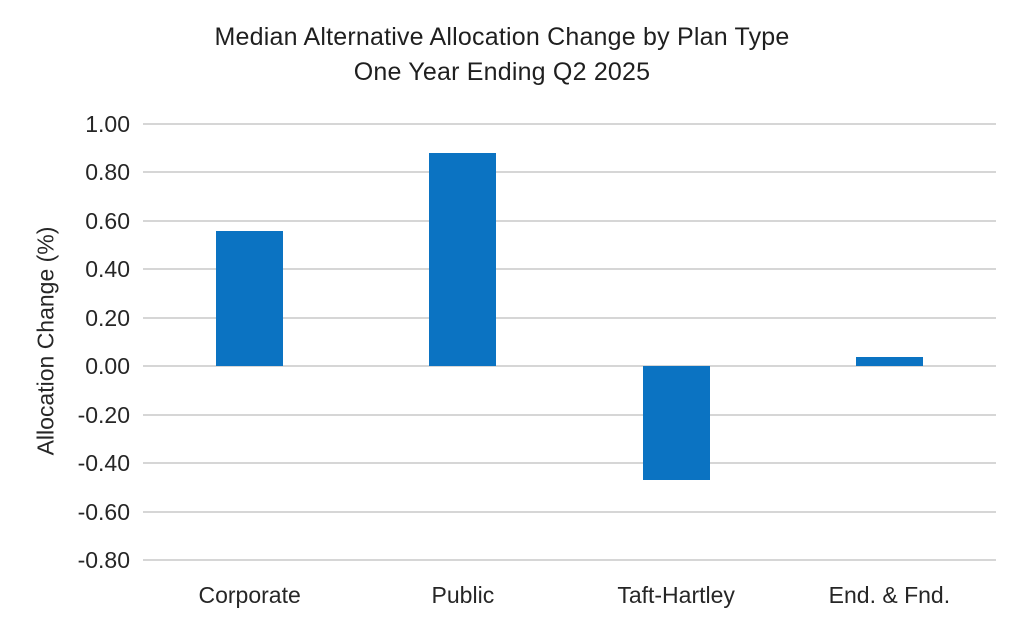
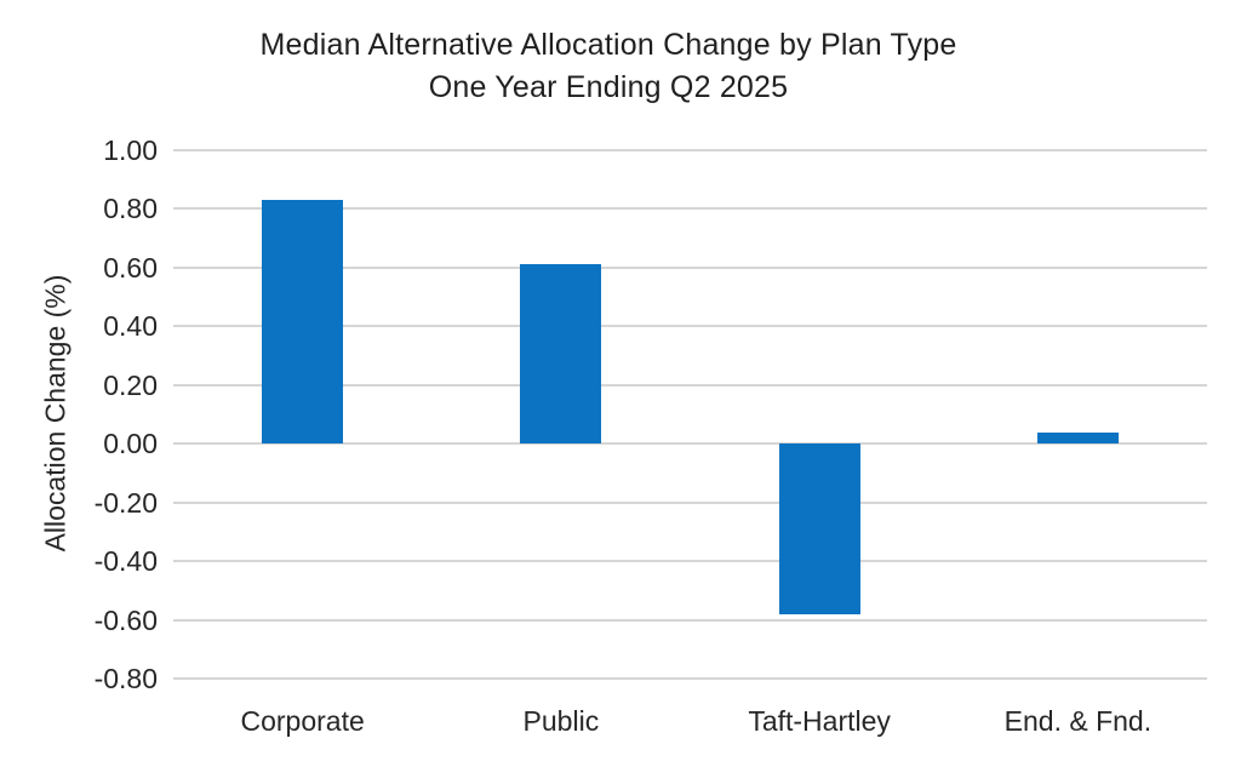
Corporate: 0.56 -> 0.83
Public: 0.88 -> 0.61
Taft-Hartley: -0.47 -> -0.58
